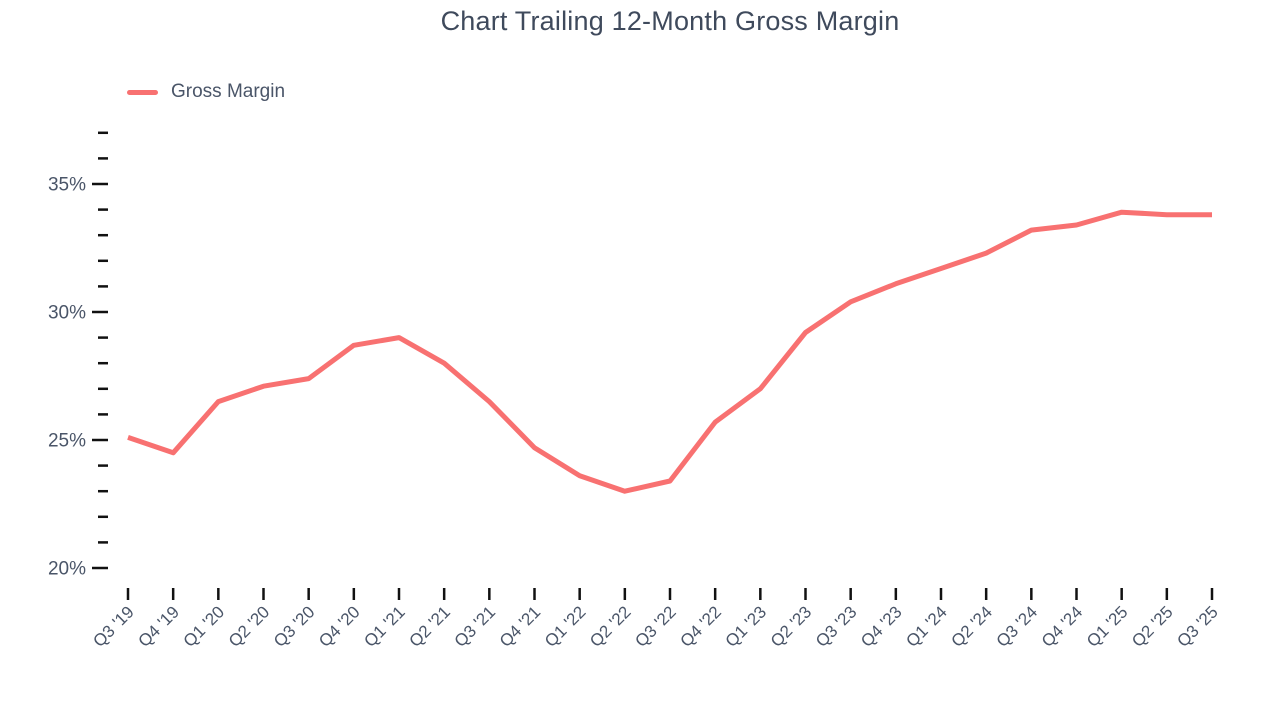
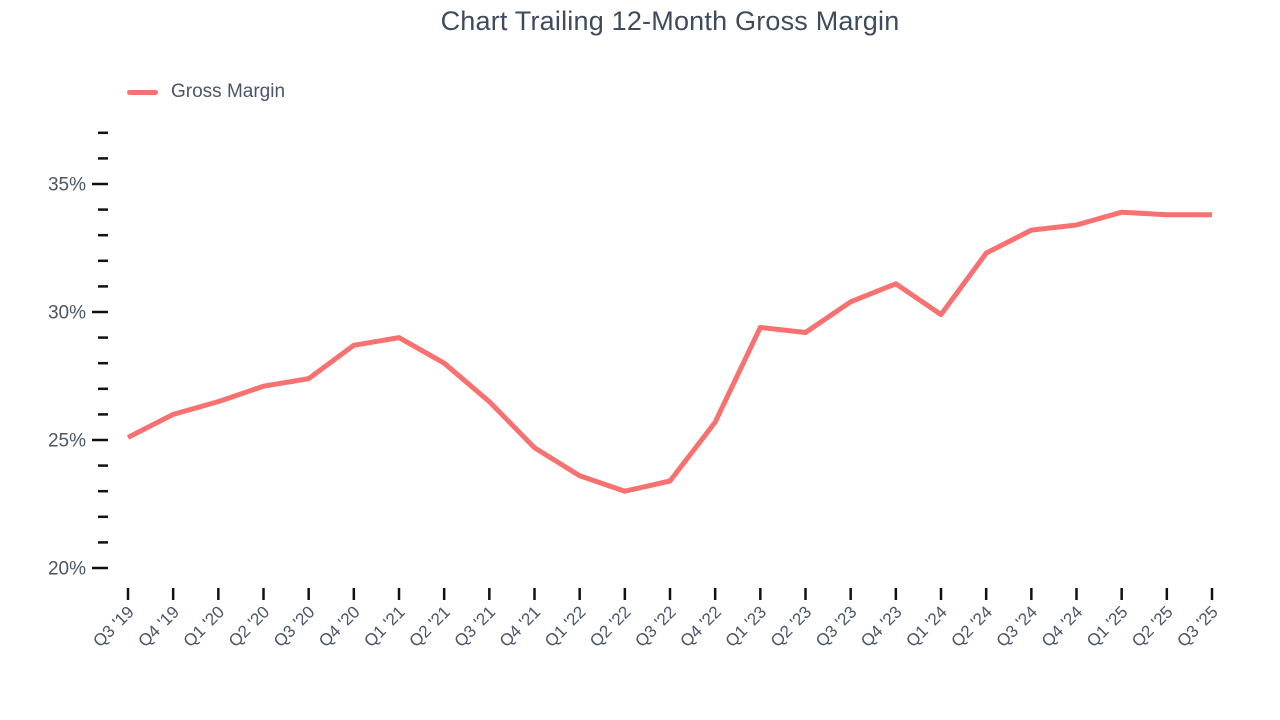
Q4 '19: 24.5% -> 26.0%
Q1 '23: 27.0% -> 29.4%
Q1 '24: 31.7% -> 29.9%
